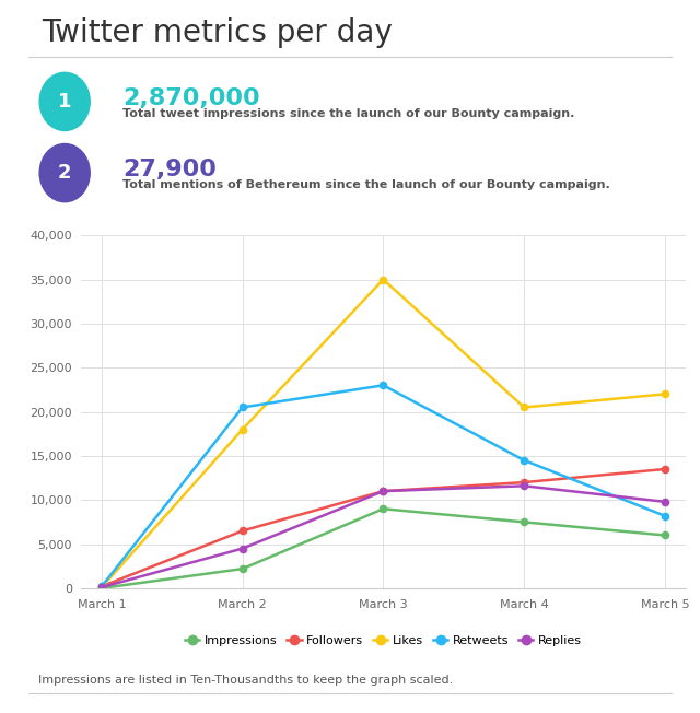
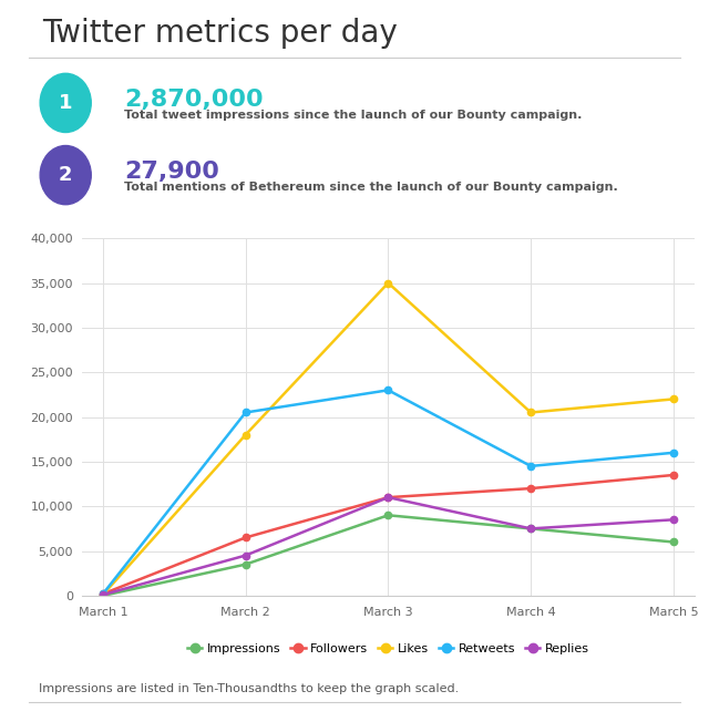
Impressions/March 2: 2,200 -> 3,500
Replies/March 4: 11,600 -> 7,500
Retweets/March 5: 8,200 -> 16,000
Replies/March 5: 9,800 -> 8,500
